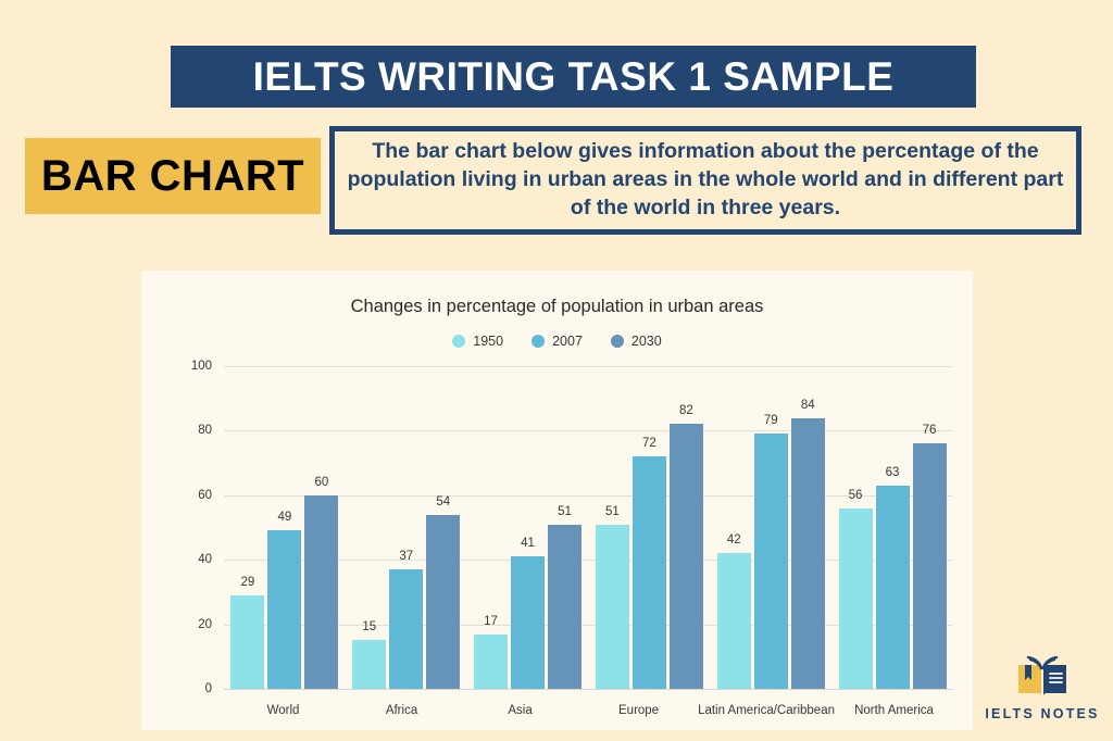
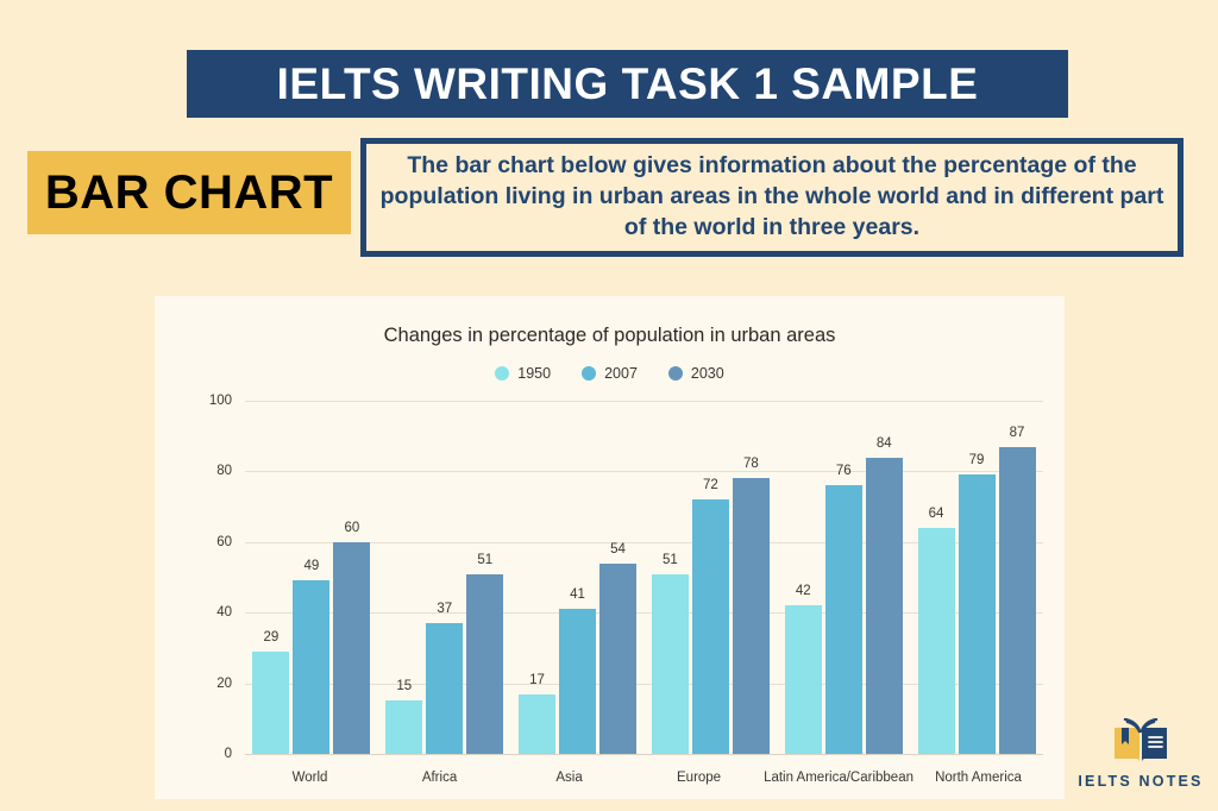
2030/Africa: 54 -> 51
2030/Asia: 51 -> 54
2030/Europe: 82 -> 78
2007/Latin America/Caribbean: 79 -> 76
1950/North America: 56 -> 64
2007/North America: 63 -> 79
2030/North America: 76 -> 87
